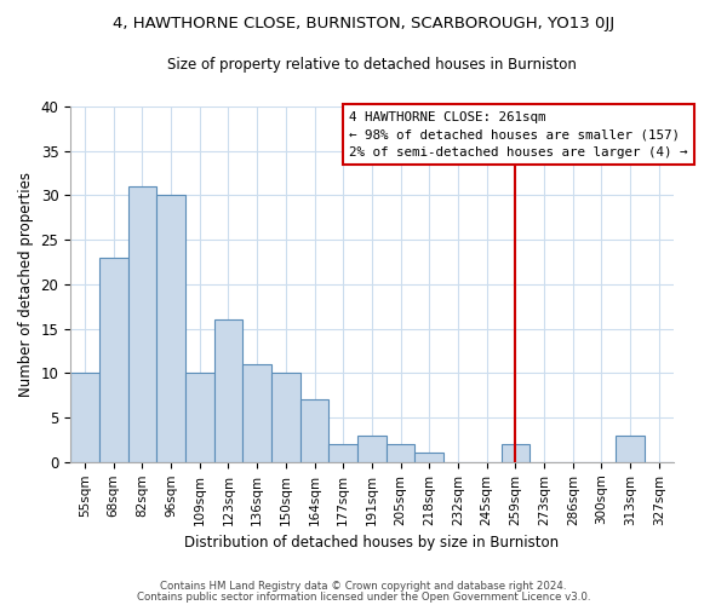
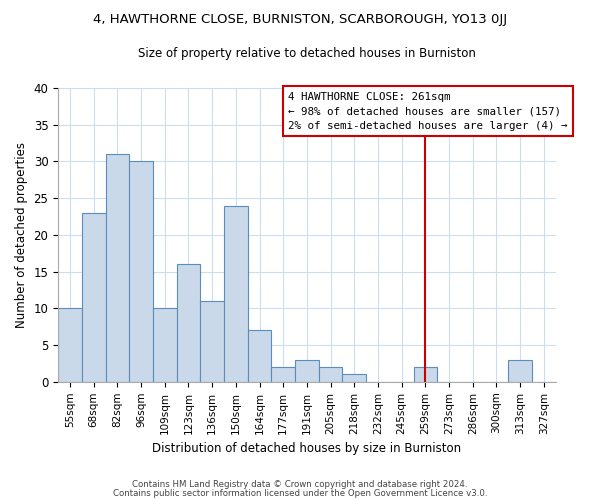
150sqm: 10 -> 24
